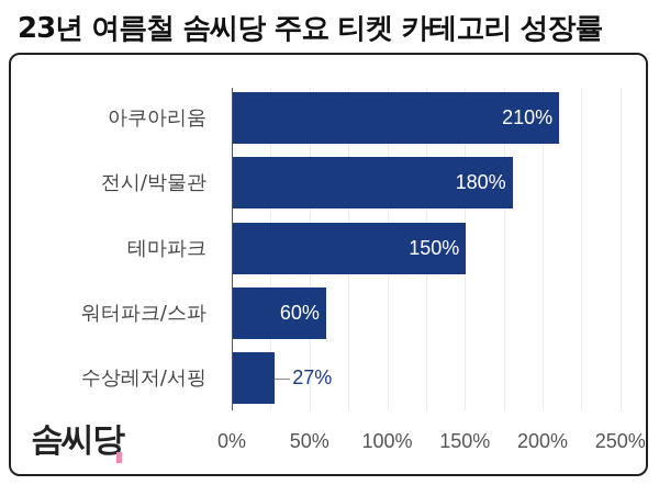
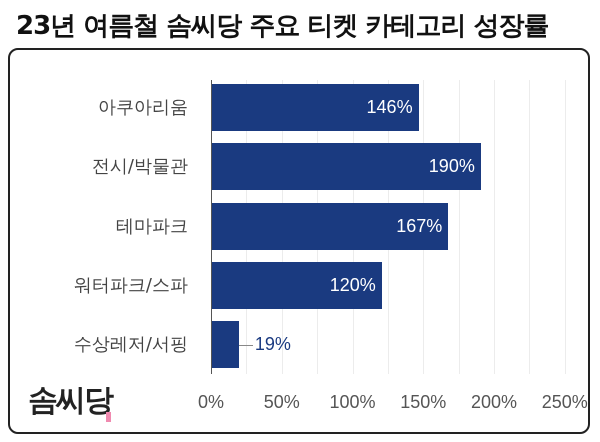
아쿠아리움: 210% -> 146%
전시/박물관: 180% -> 190%
테마파크: 150% -> 167%
워터파크/스파: 60% -> 120%
수상레저/서핑: 27% -> 19%
